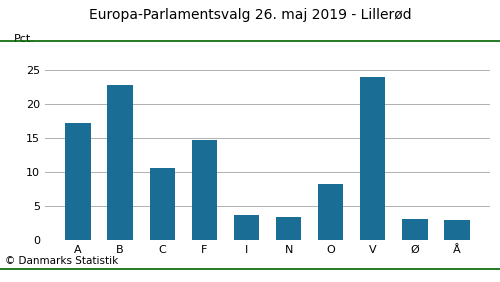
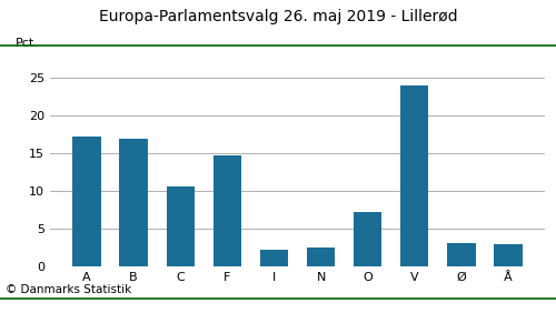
B: 22.8 -> 16.9
I: 3.6 -> 2.1
N: 3.4 -> 2.5
O: 8.2 -> 7.1
